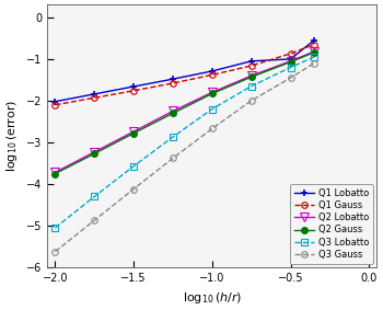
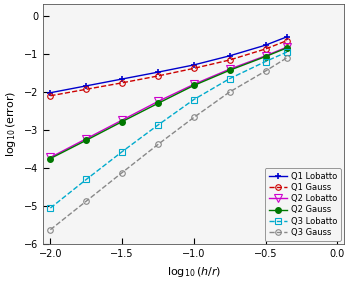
Q1 Lobatto/−0.5: -1.00 -> -0.77
